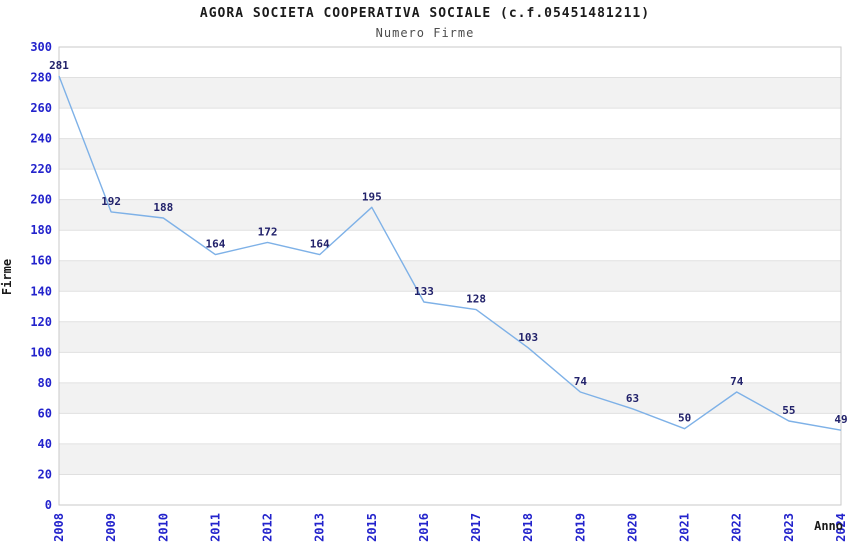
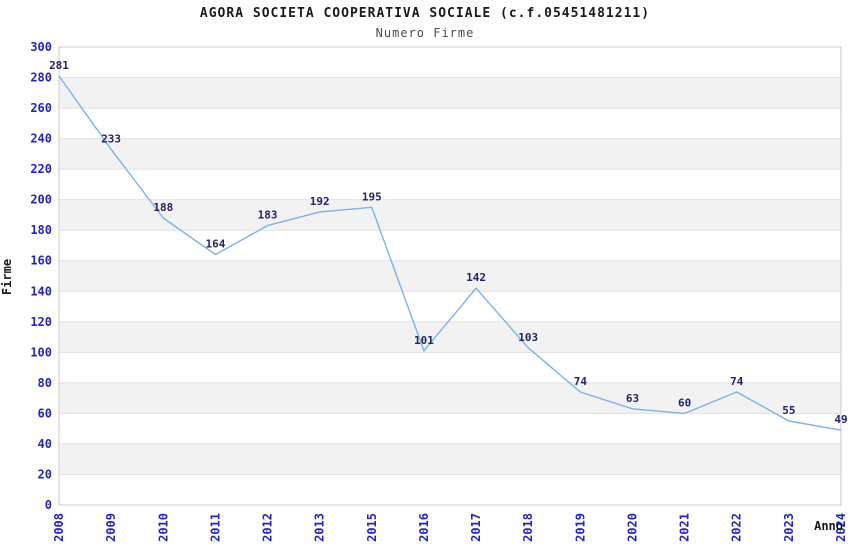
2009: 192 -> 233
2012: 172 -> 183
2013: 164 -> 192
2016: 133 -> 101
2017: 128 -> 142
2021: 50 -> 60
